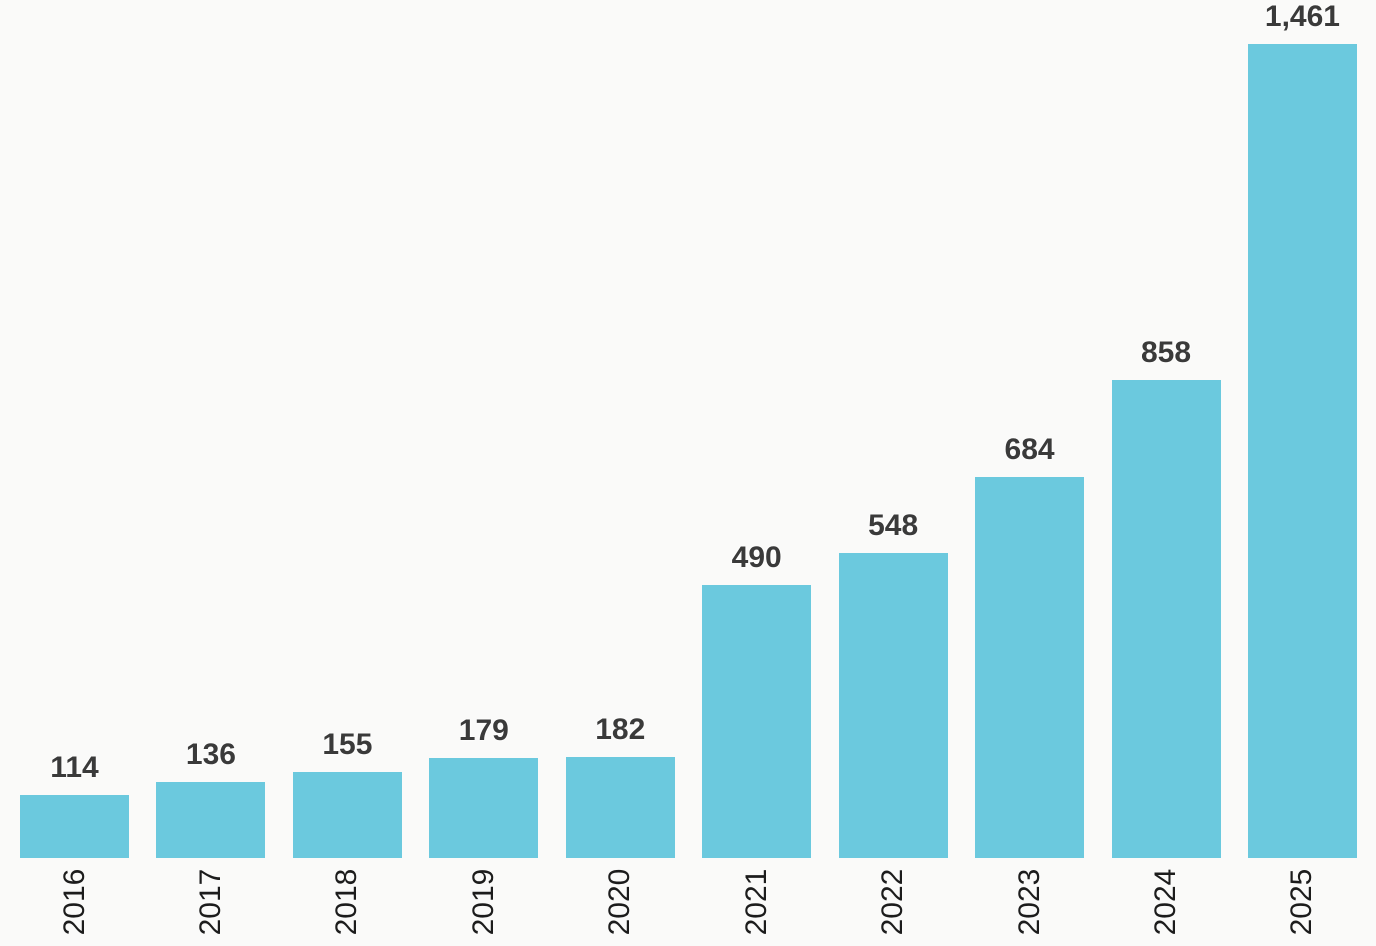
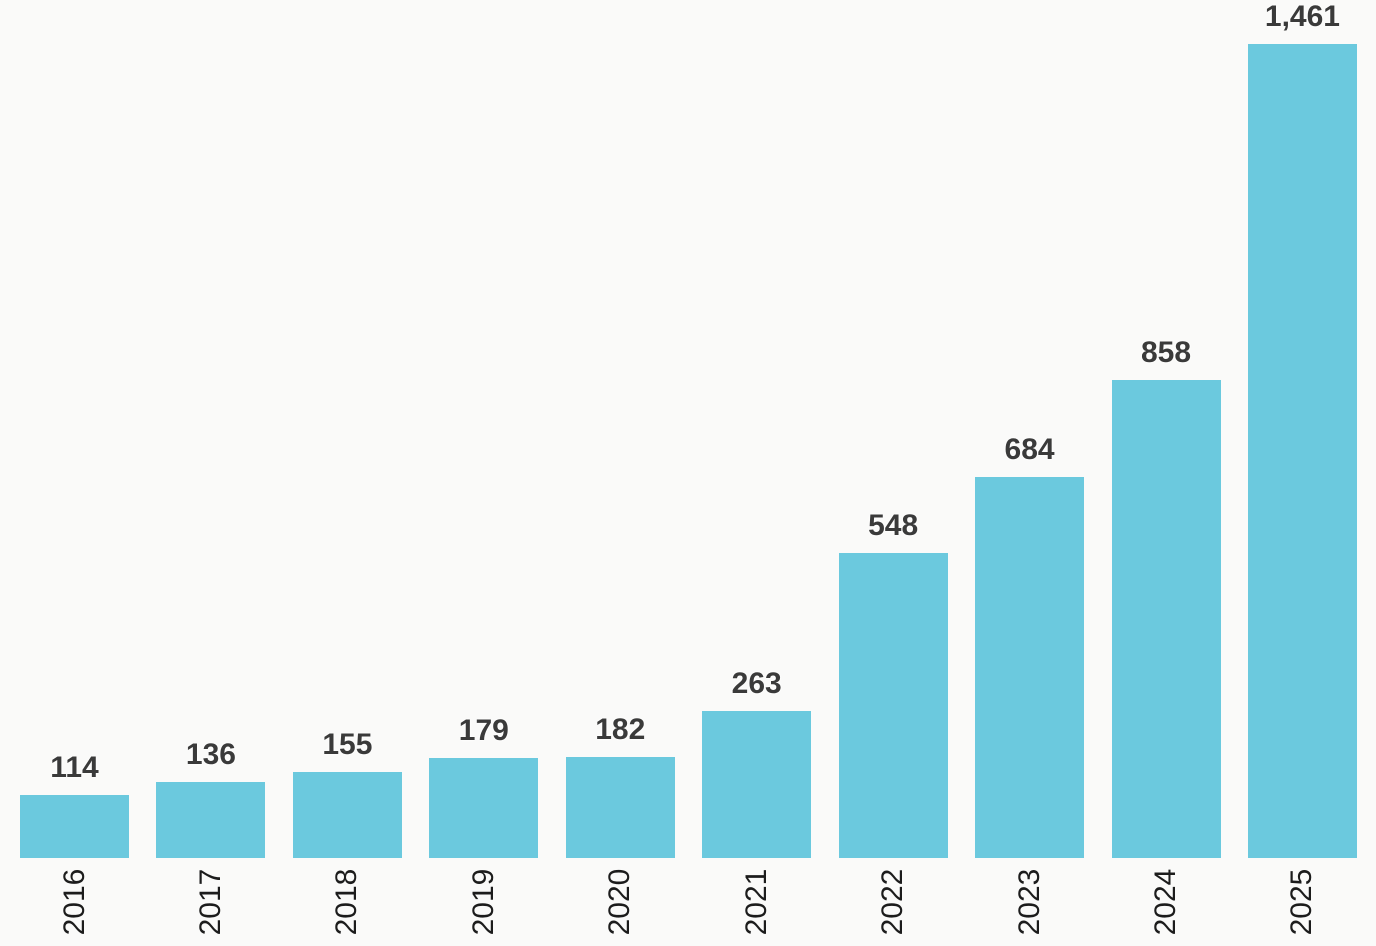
2021: 490 -> 263
